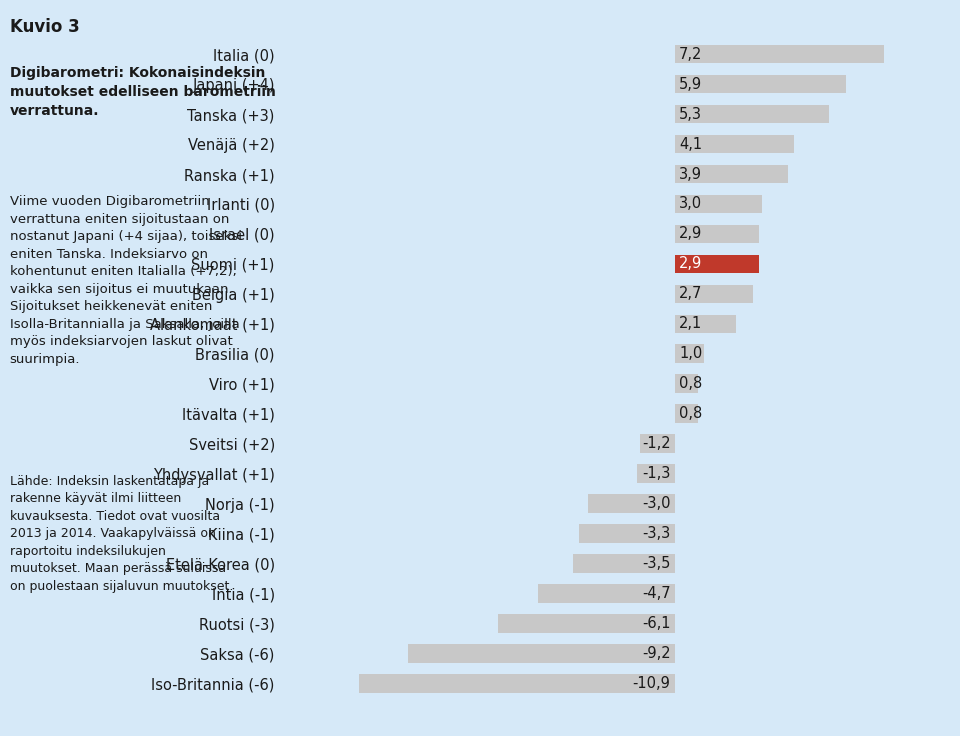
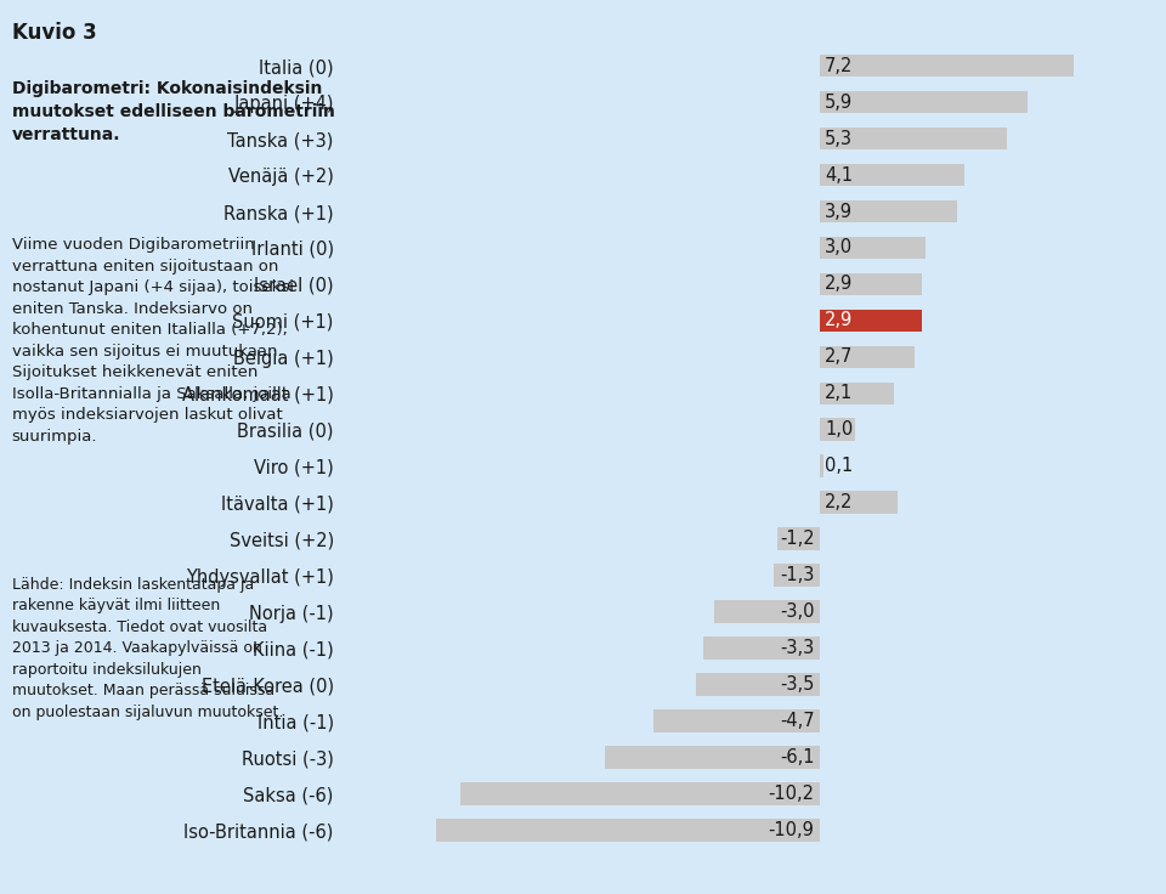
Viro (+1): 0,8 -> 0,1
Itävalta (+1): 0,8 -> 2,2
Saksa (-6): -9,2 -> -10,2
